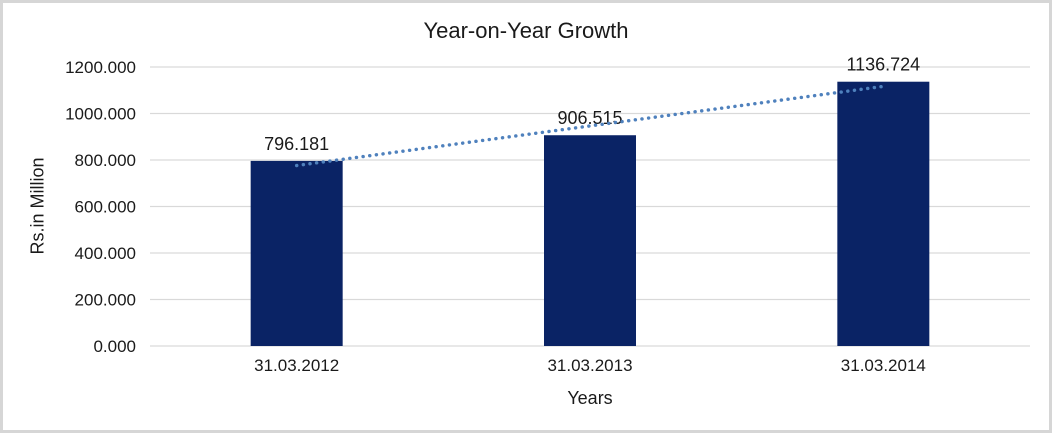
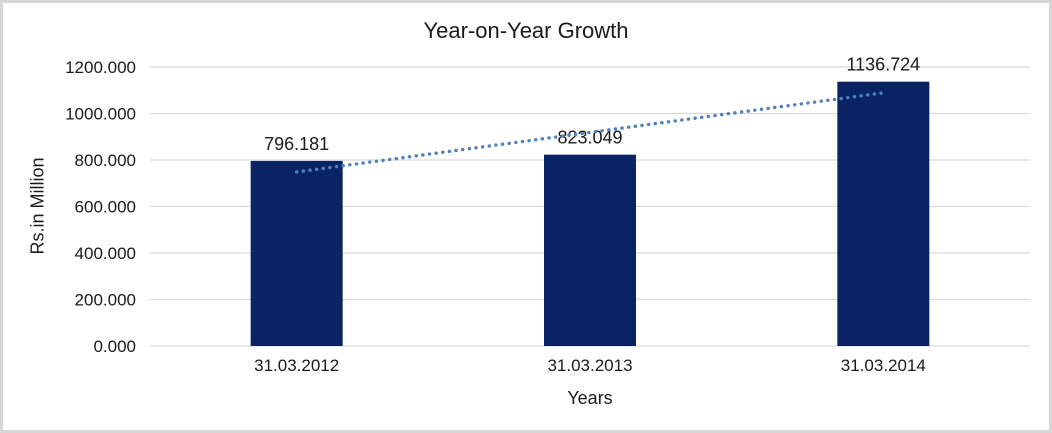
31.03.2013: 906.515 -> 823.049
